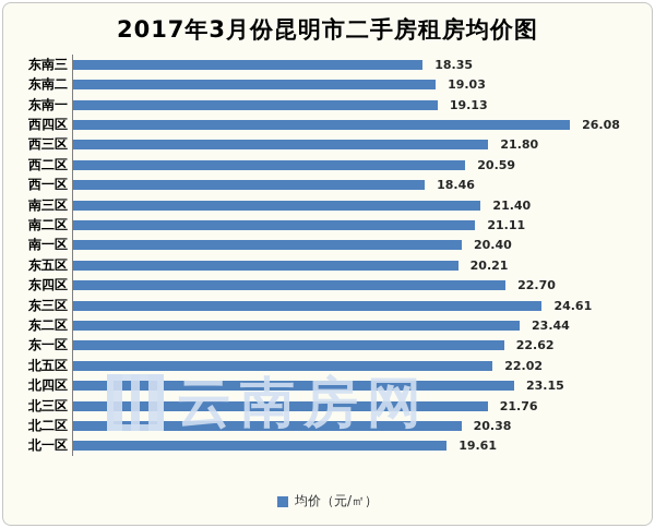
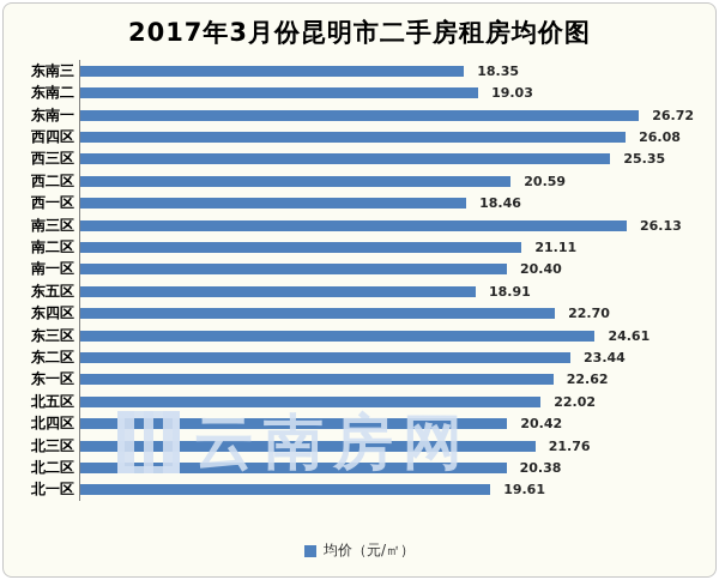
东南一: 19.13 -> 26.72
西三区: 21.80 -> 25.35
南三区: 21.40 -> 26.13
东五区: 20.21 -> 18.91
北四区: 23.15 -> 20.42
